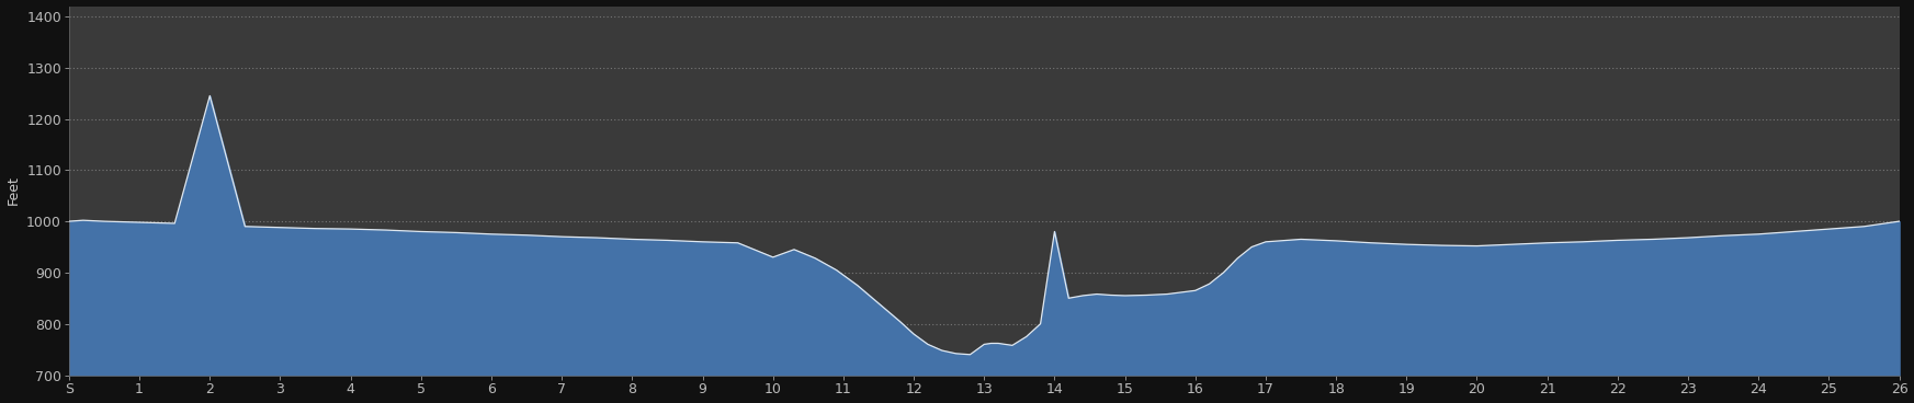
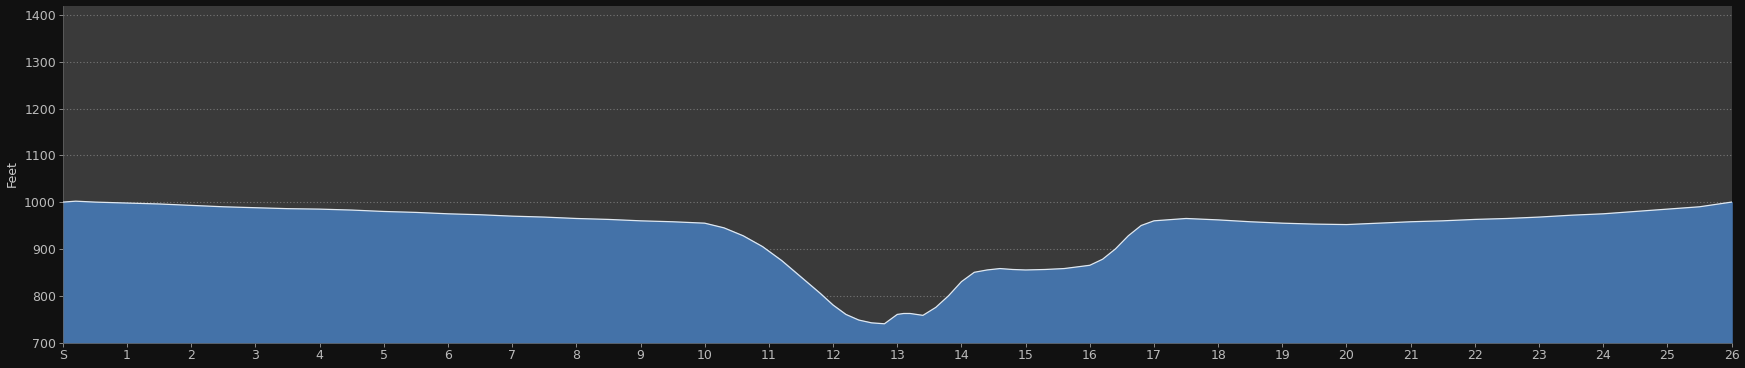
2: 1245 -> 993
10: 930 -> 955
14: 980 -> 830
